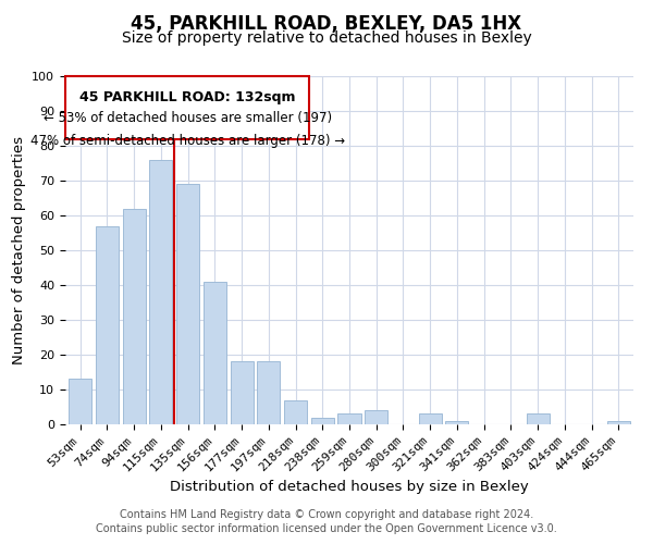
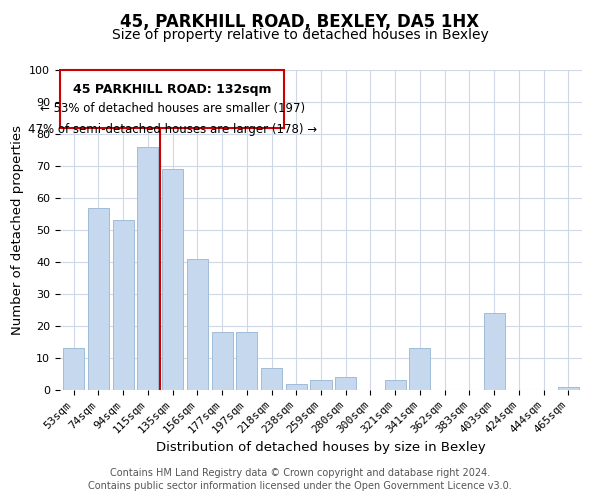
94sqm: 62 -> 53
341sqm: 1 -> 13
403sqm: 3 -> 24
